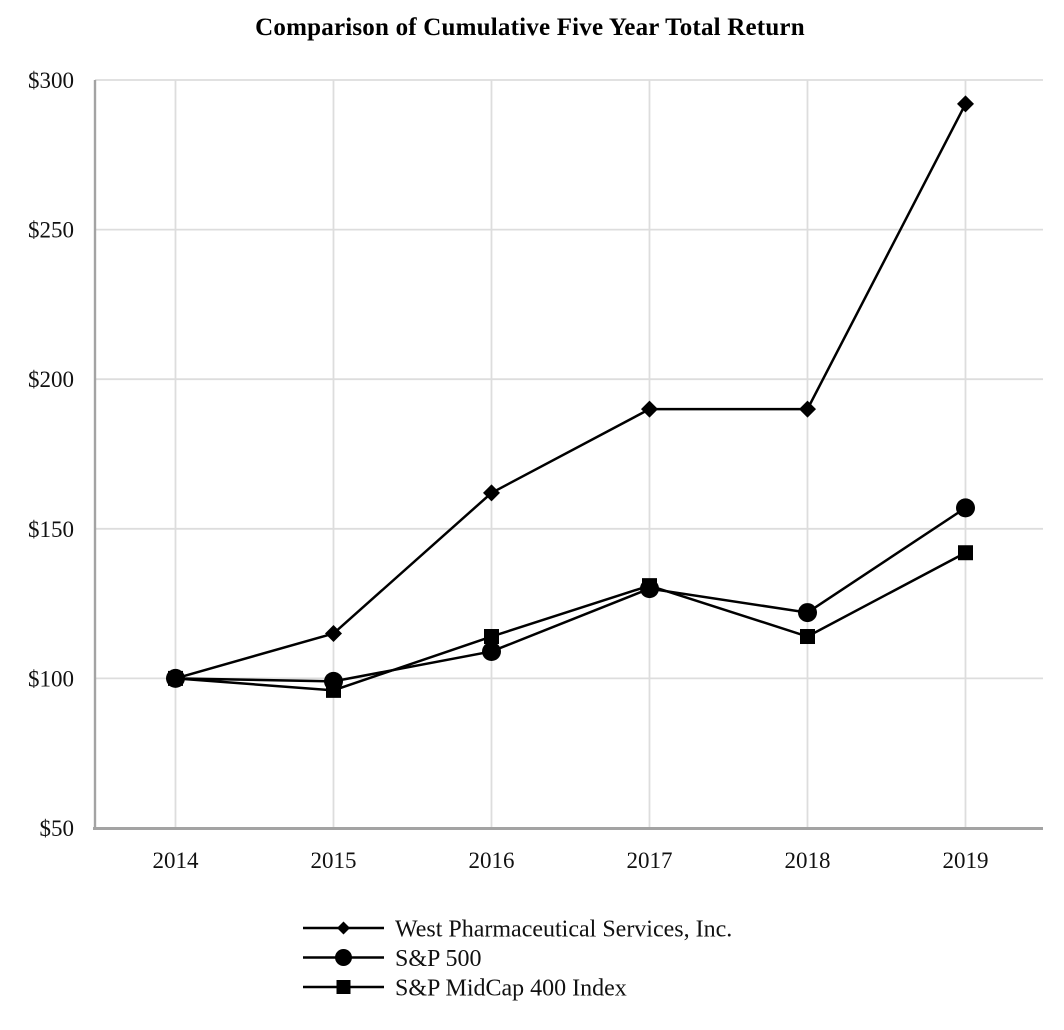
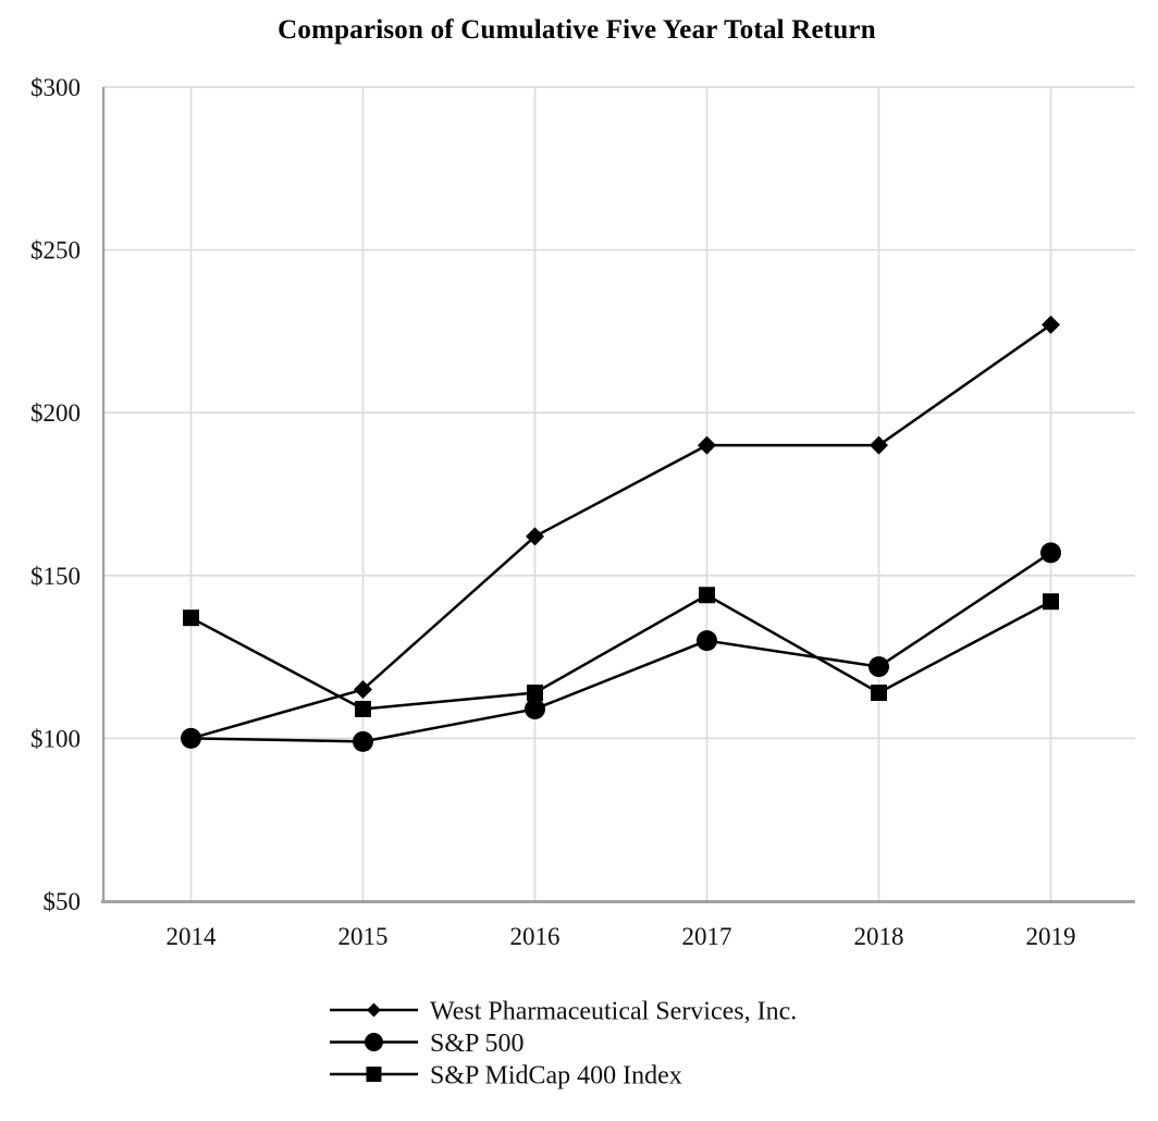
S&P MidCap 400 Index/2014: $100 -> $137
S&P MidCap 400 Index/2015: $96 -> $109
S&P MidCap 400 Index/2017: $131 -> $144
West Pharmaceutical Services, Inc./2019: $292 -> $227
